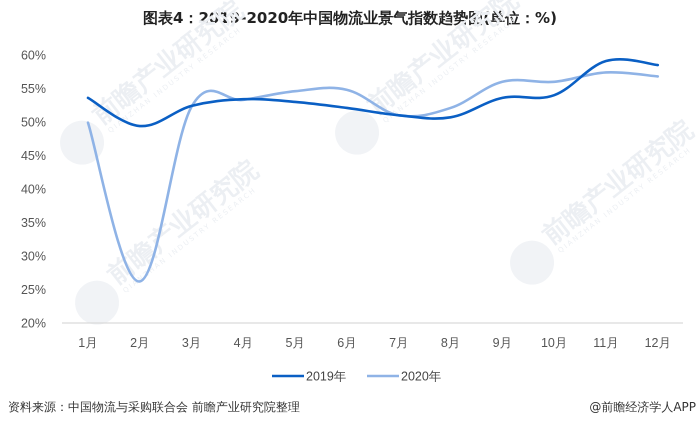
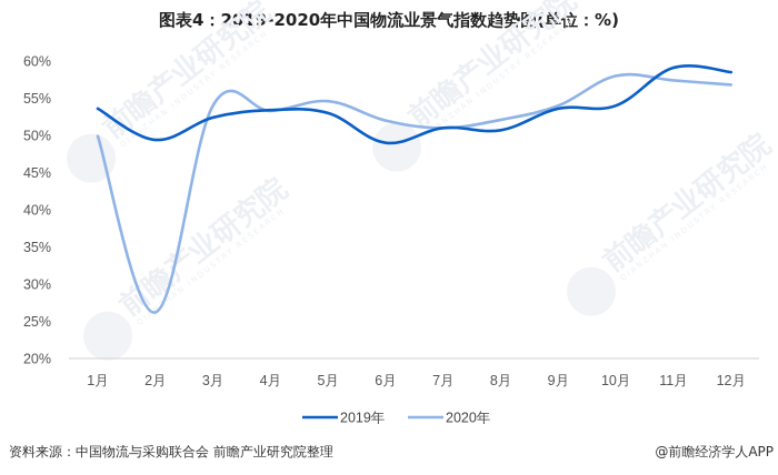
2020年/3月: 52% -> 54%
2019年/6月: 52% -> 49%
2020年/6月: 55% -> 52%
2020年/9月: 56% -> 54%
2020年/10月: 56% -> 58%
